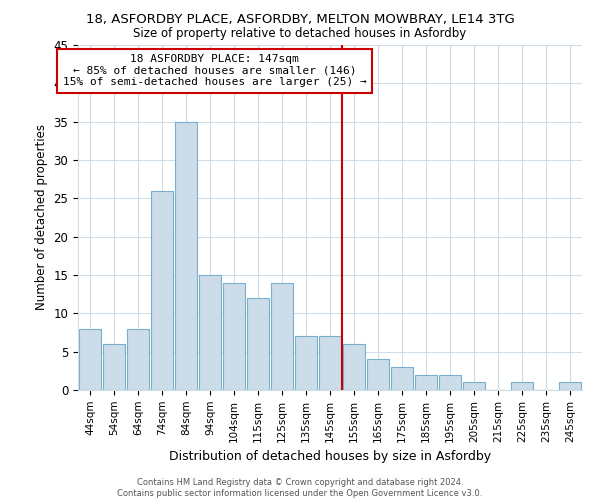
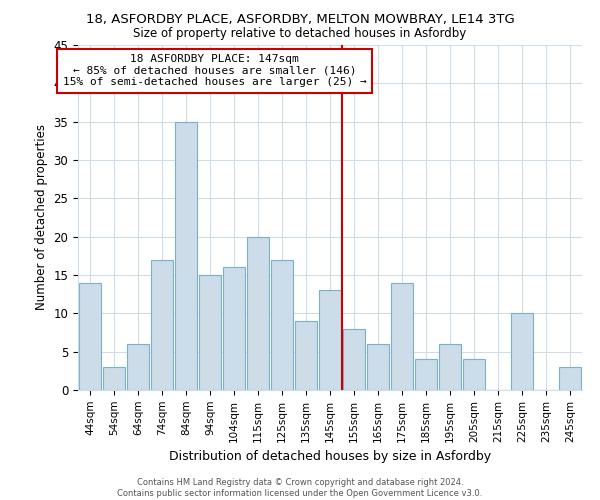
44sqm: 8 -> 14
54sqm: 6 -> 3
64sqm: 8 -> 6
74sqm: 26 -> 17
104sqm: 14 -> 16
115sqm: 12 -> 20
125sqm: 14 -> 17
135sqm: 7 -> 9
145sqm: 7 -> 13
155sqm: 6 -> 8
165sqm: 4 -> 6
175sqm: 3 -> 14
185sqm: 2 -> 4
195sqm: 2 -> 6
205sqm: 1 -> 4
225sqm: 1 -> 10
245sqm: 1 -> 3
